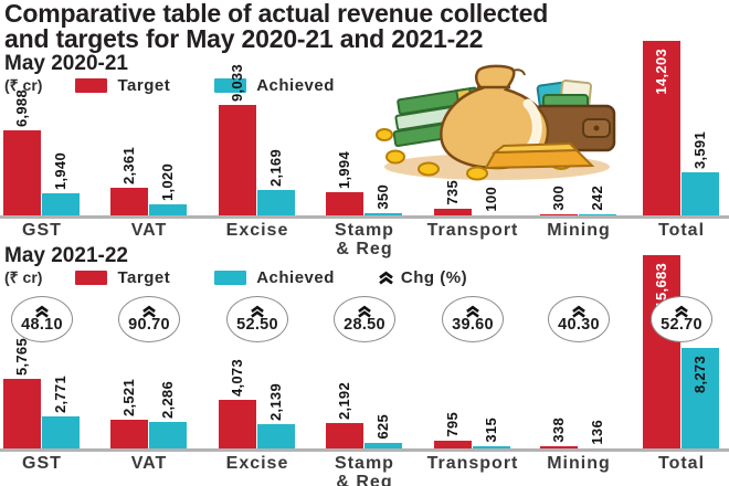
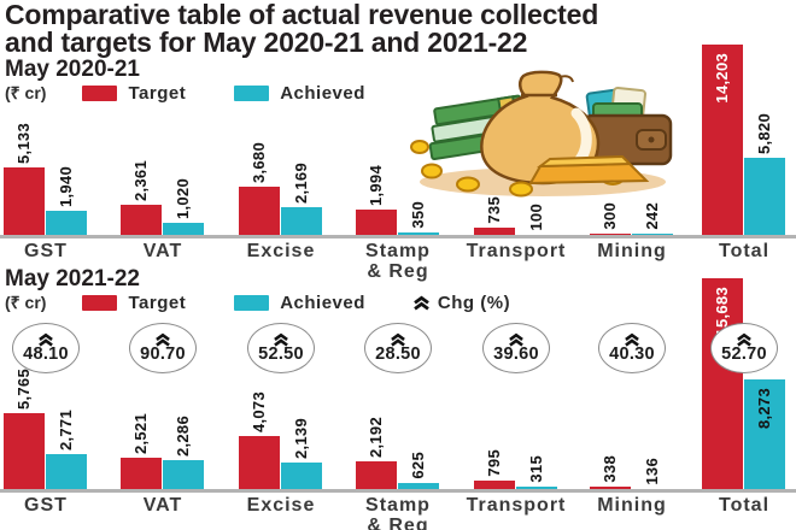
May 2020-21/Target/GST: 6,988 -> 5,133
May 2020-21/Target/Excise: 9,033 -> 3,680
May 2020-21/Achieved/Total: 3,591 -> 5,820
